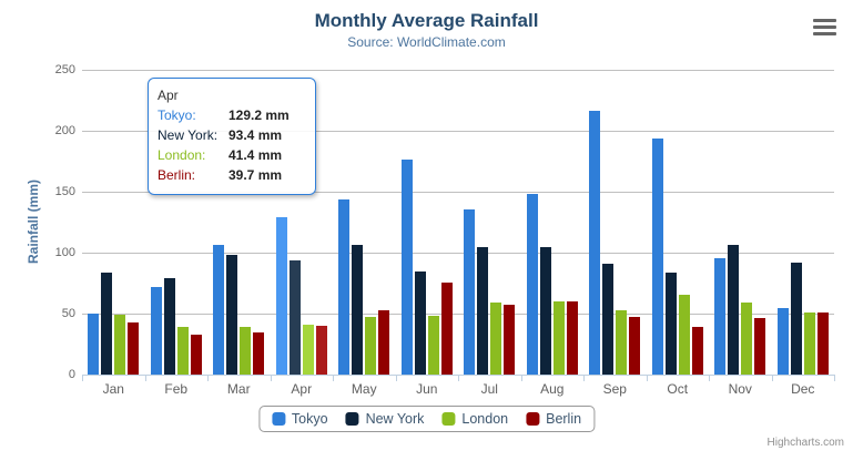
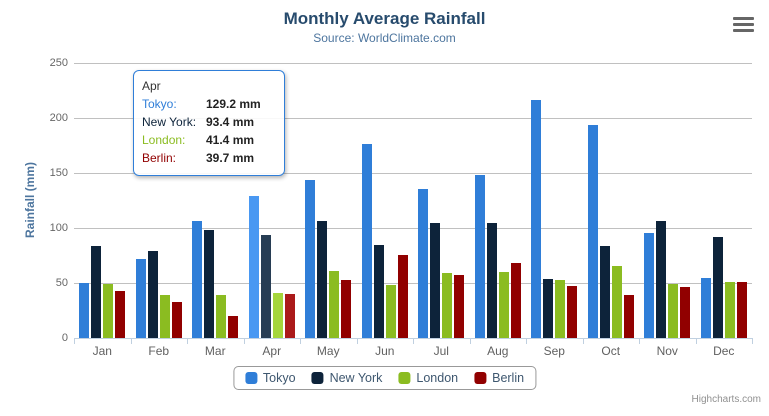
Berlin/Mar: 34 -> 20
London/May: 47 -> 61
Berlin/Aug: 60 -> 68
New York/Sep: 91 -> 54
London/Nov: 59 -> 49
